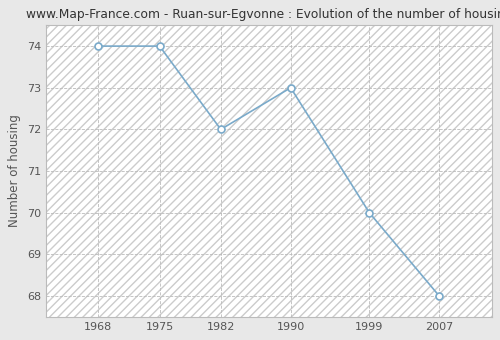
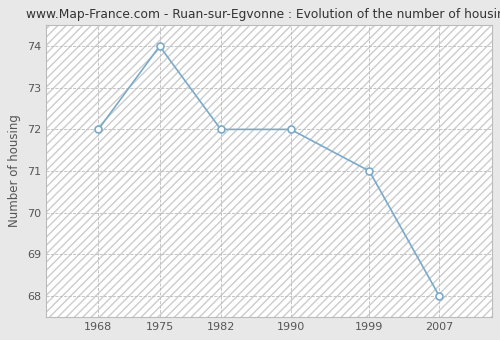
1968: 74 -> 72
1990: 73 -> 72
1999: 70 -> 71
